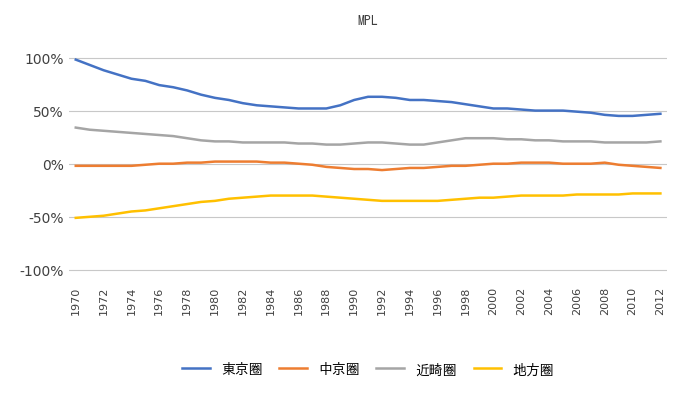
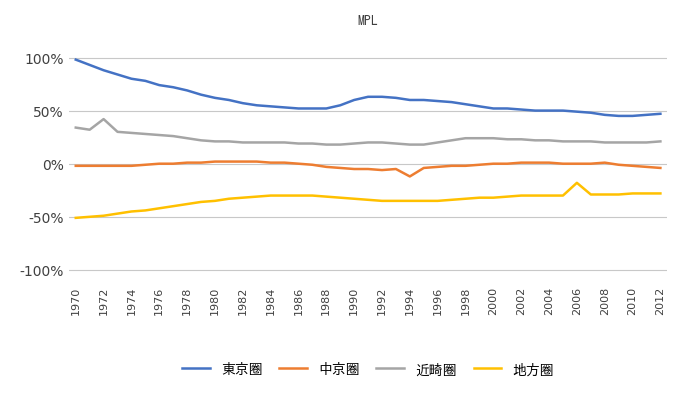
近畸圈/1972: 31% -> 42%
中京圈/1994: -4% -> -12%
地方圈/2006: -29% -> -18%
